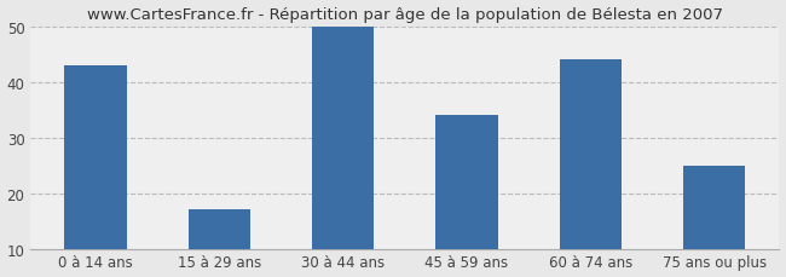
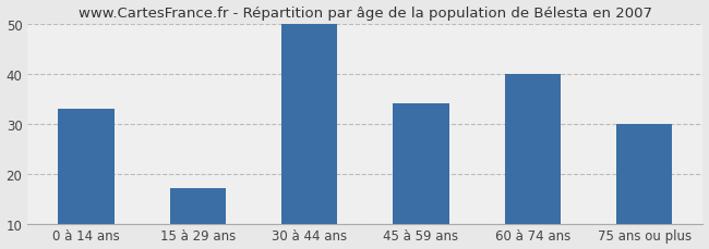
0 à 14 ans: 43 -> 33
60 à 74 ans: 44 -> 40
75 ans ou plus: 25 -> 30
